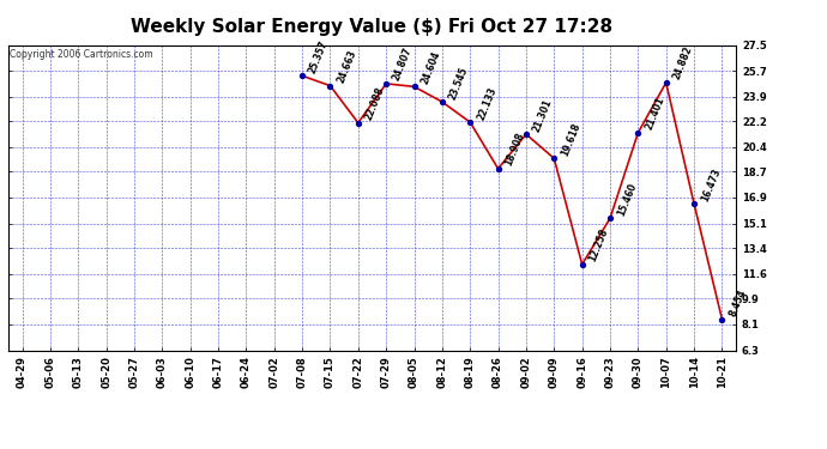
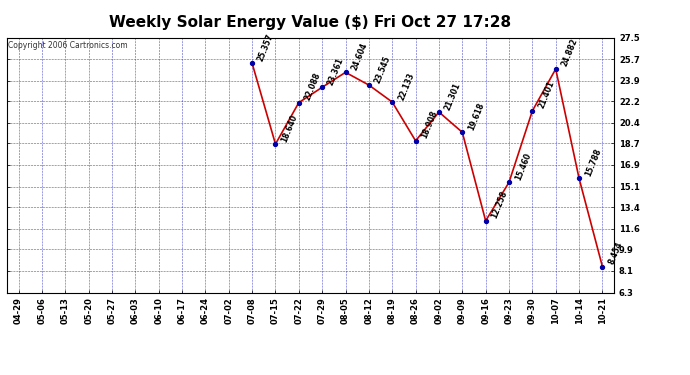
07-15: 24.663 -> 18.640
07-29: 24.807 -> 23.361
10-14: 16.473 -> 15.788
